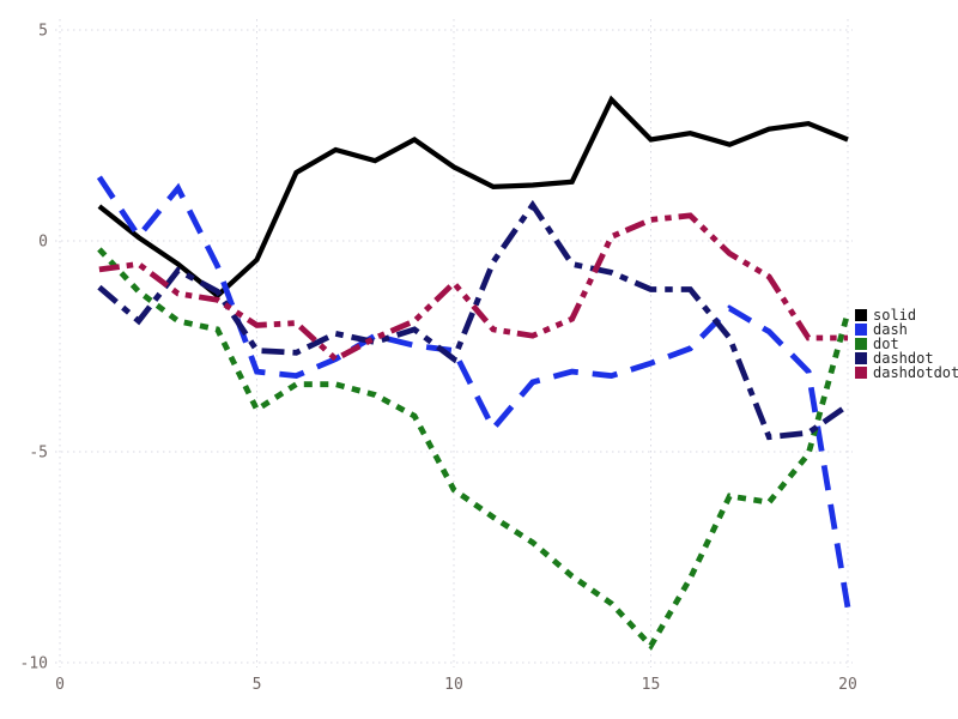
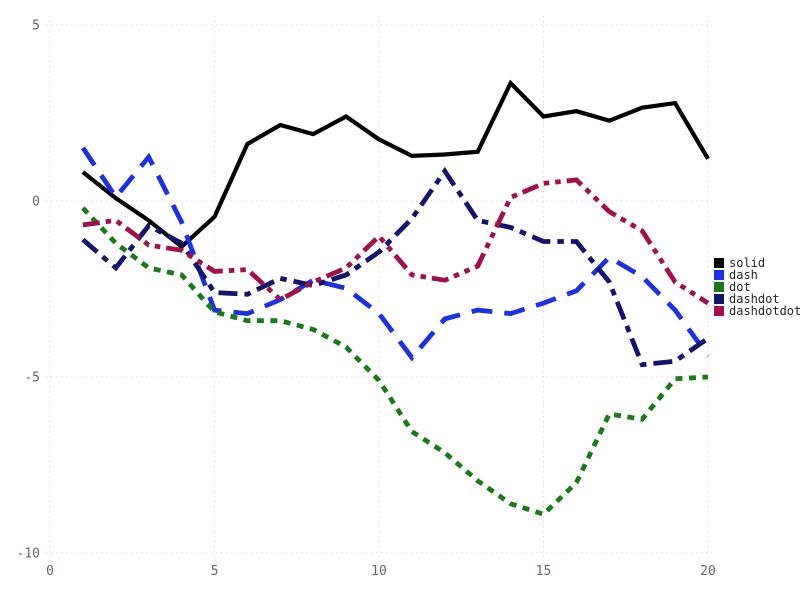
dot/5: -4.0 -> -3.1
dash/10: -2.6 -> -3.2
dot/10: -5.9 -> -5.1
dashdot/10: -2.8 -> -1.4
dot/15: -9.6 -> -8.9
solid/20: 2.4 -> 1.2
dash/20: -8.7 -> -4.4
dot/20: -1.7 -> -5.0
dashdotdot/20: -2.3 -> -2.9
